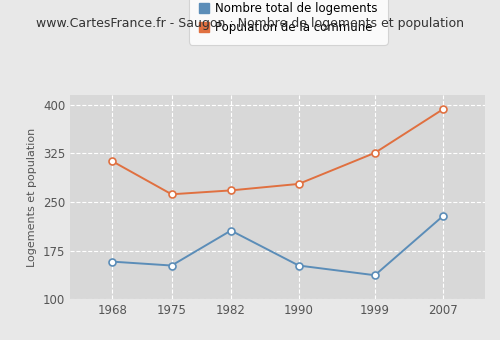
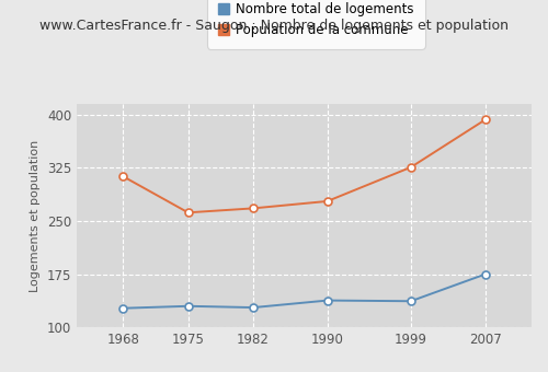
Nombre total de logements/1968: 158 -> 127
Nombre total de logements/1975: 152 -> 130
Nombre total de logements/1982: 206 -> 128
Nombre total de logements/1990: 152 -> 138
Nombre total de logements/2007: 228 -> 175
